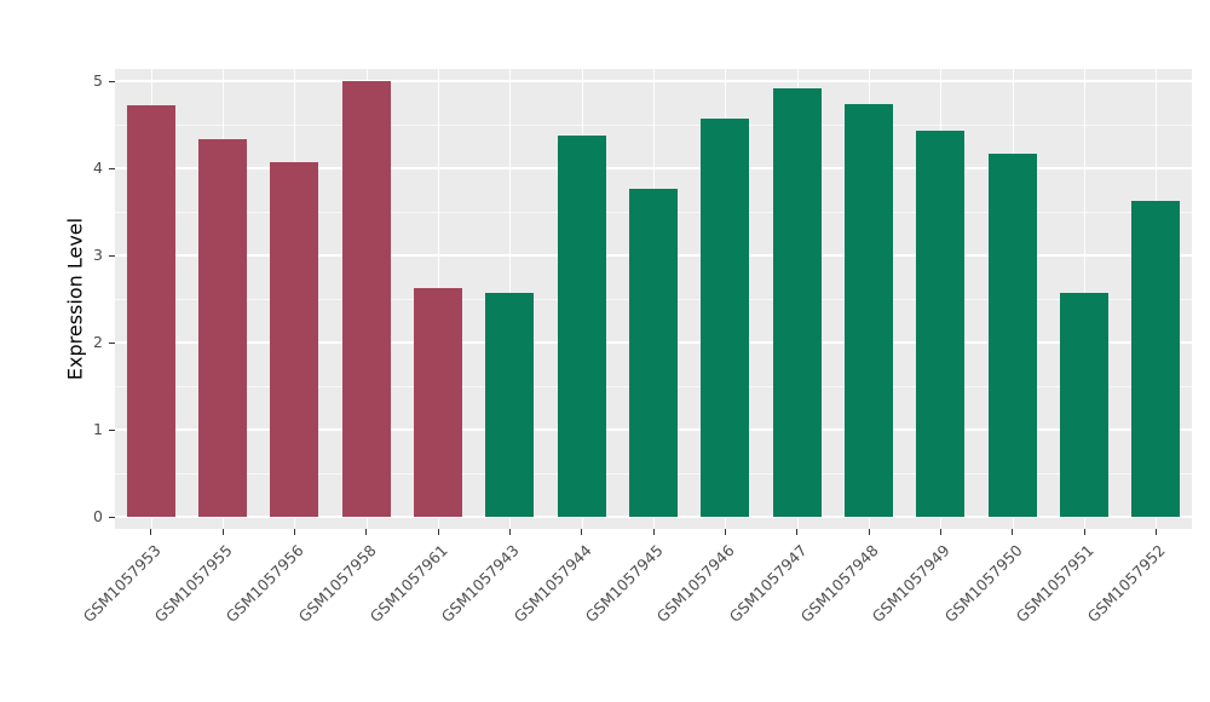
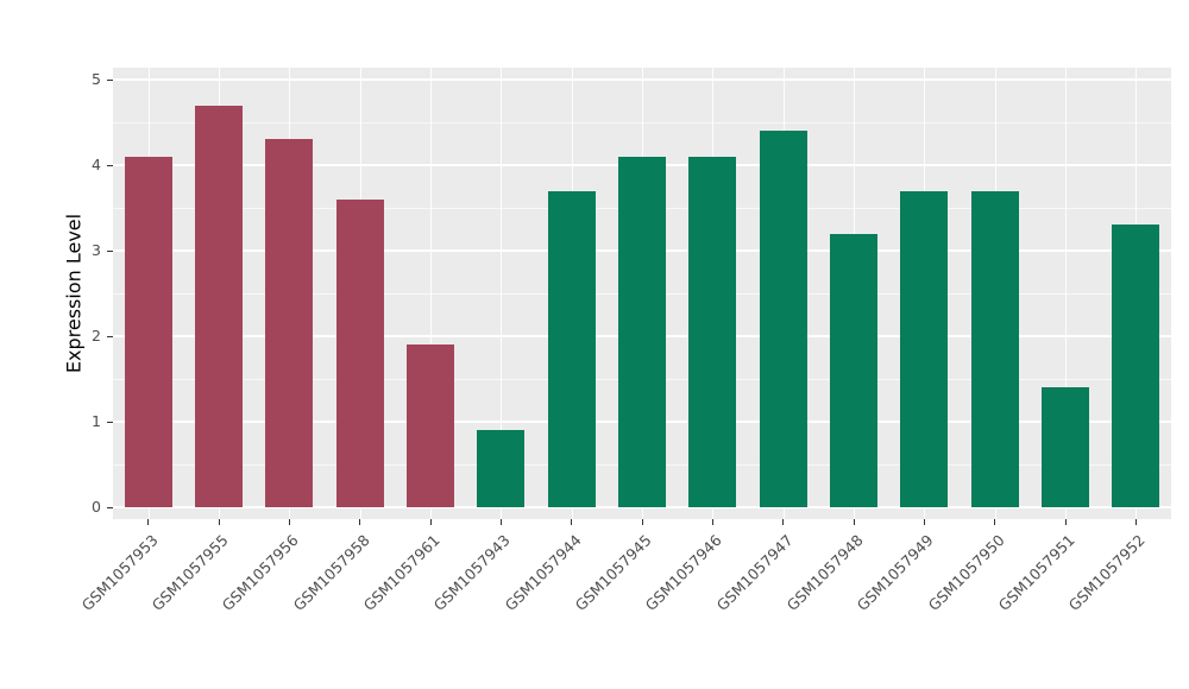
GSM1057953: 4.7 -> 4.1
GSM1057955: 4.3 -> 4.7
GSM1057956: 4.1 -> 4.3
GSM1057958: 5.0 -> 3.6
GSM1057961: 2.6 -> 1.9
GSM1057943: 2.6 -> 0.9
GSM1057944: 4.4 -> 3.7
GSM1057945: 3.8 -> 4.1
GSM1057946: 4.6 -> 4.1
GSM1057947: 4.9 -> 4.4
GSM1057948: 4.7 -> 3.2
GSM1057949: 4.4 -> 3.7
GSM1057950: 4.2 -> 3.7
GSM1057951: 2.6 -> 1.4
GSM1057952: 3.6 -> 3.3
